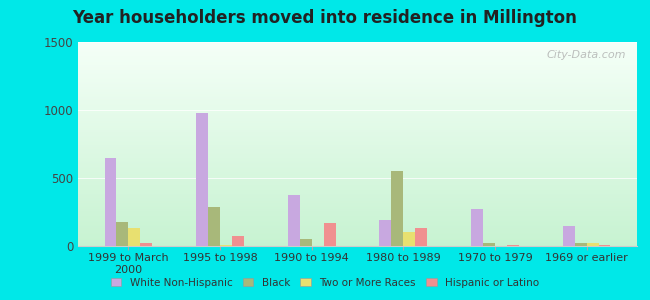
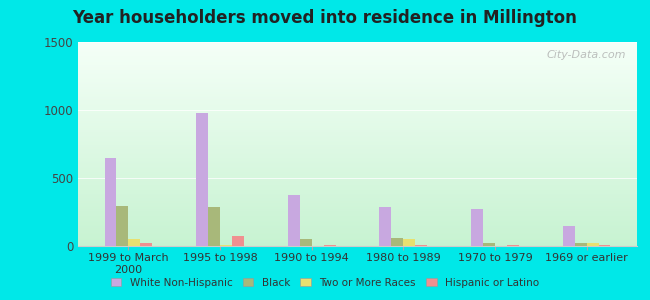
Black/1999 to March 2000: 180 -> 300
Two or More Races/1999 to March 2000: 130 -> 60
Hispanic or Latino/1990 to 1994: 170 -> 0
White Non-Hispanic/1980 to 1989: 190 -> 280
Black/1980 to 1989: 550 -> 60
Two or More Races/1980 to 1989: 100 -> 60
Hispanic or Latino/1980 to 1989: 130 -> 0
